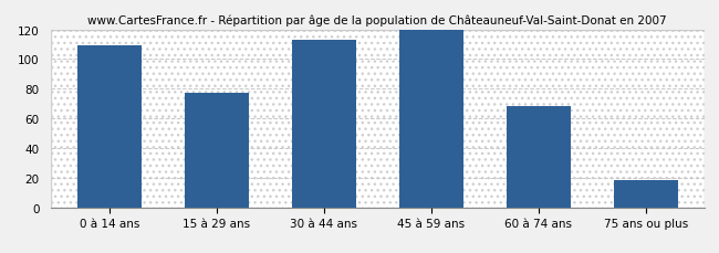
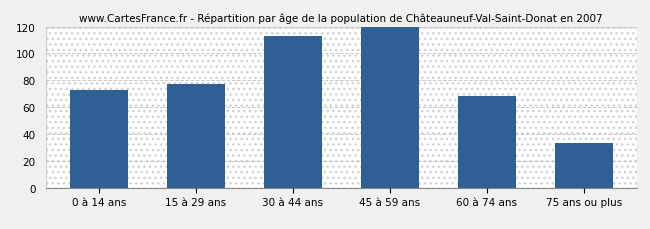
0 à 14 ans: 109 -> 73
75 ans ou plus: 18 -> 33
